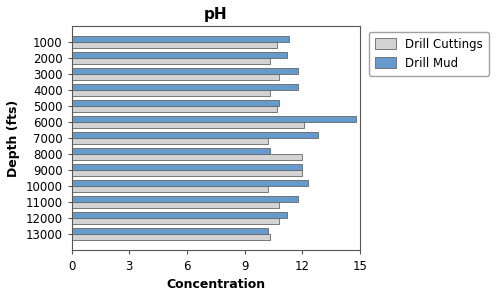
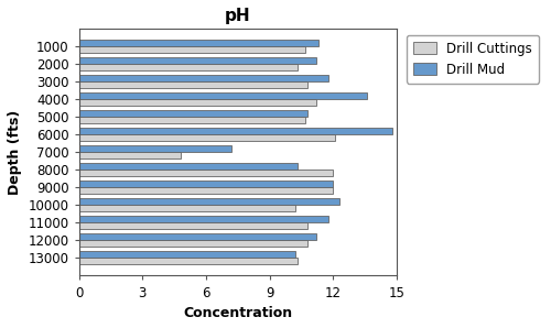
Drill Mud/4000: 11.8 -> 13.6
Drill Cuttings/4000: 10.3 -> 11.2
Drill Mud/7000: 12.8 -> 7.2
Drill Cuttings/7000: 10.2 -> 4.8
